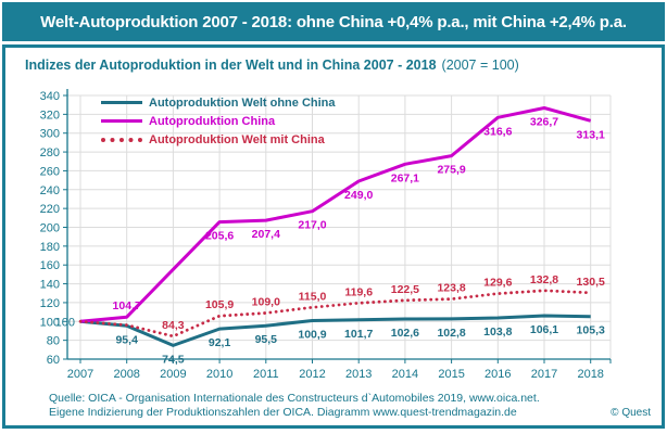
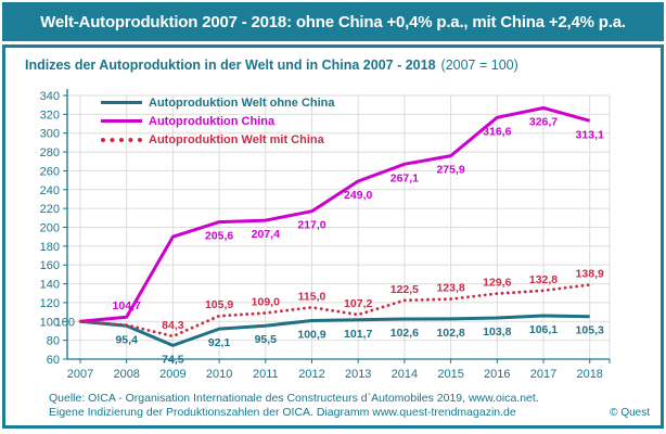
Autoproduktion China/2009: 160 -> 190
Autoproduktion Welt mit China/2013: 119,6 -> 107,2
Autoproduktion Welt mit China/2018: 130,5 -> 138,9
